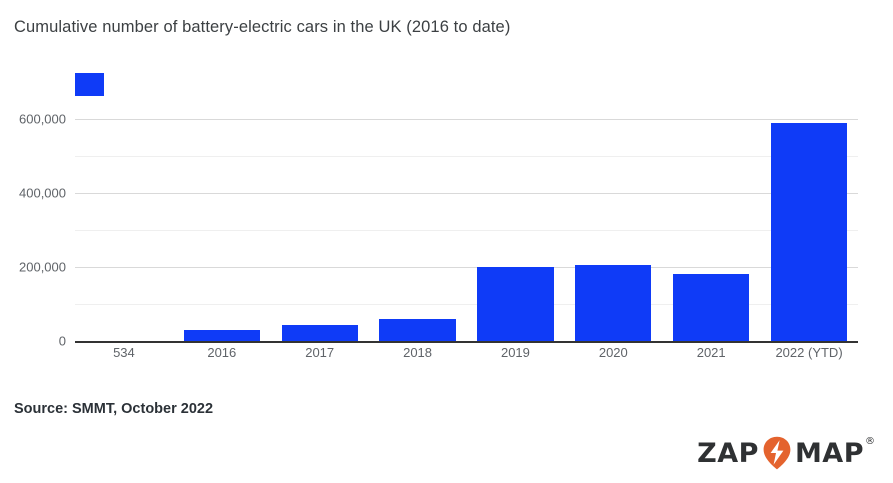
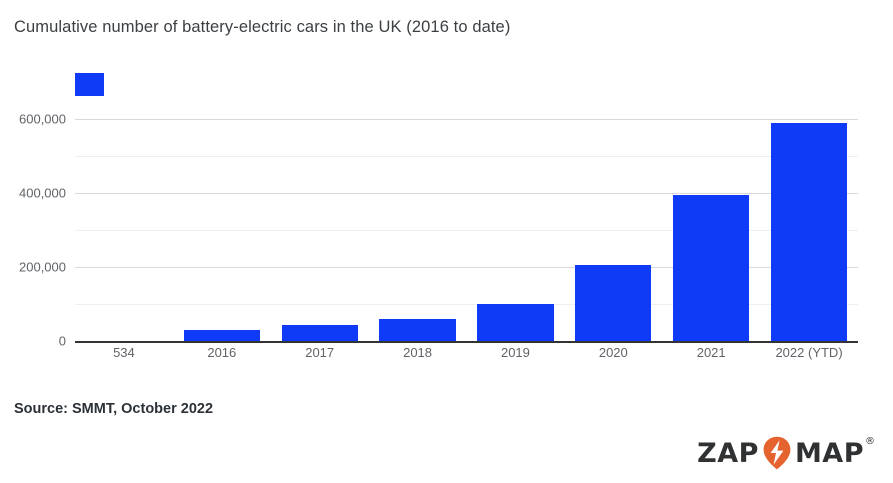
2019: 200000 -> 100000
2021: 180000 -> 400000
